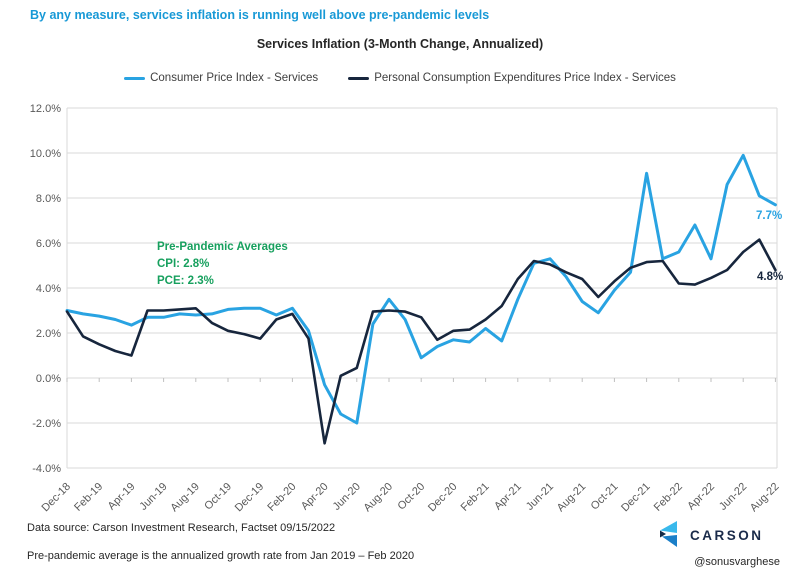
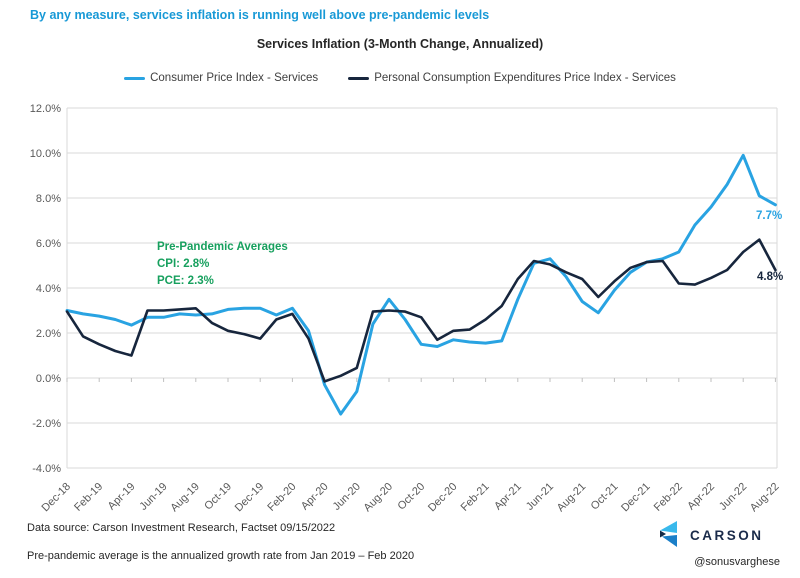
Personal Consumption Expenditures Price Index - Services/Apr-20: -2.9% -> -0.1%
Consumer Price Index - Services/Jun-20: -2.0% -> -0.6%
Consumer Price Index - Services/Oct-20: 0.9% -> 1.5%
Consumer Price Index - Services/Feb-21: 2.2% -> 1.6%
Consumer Price Index - Services/Dec-21: 9.1% -> 5.2%
Consumer Price Index - Services/Apr-22: 5.3% -> 7.6%
